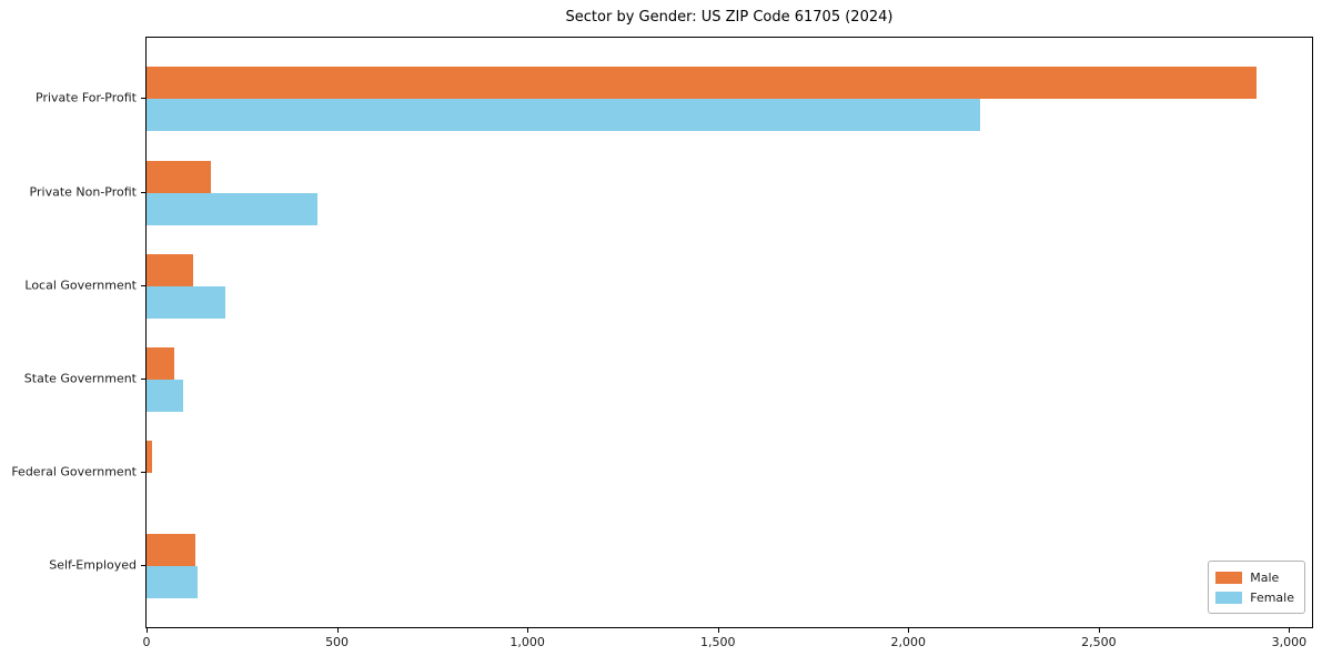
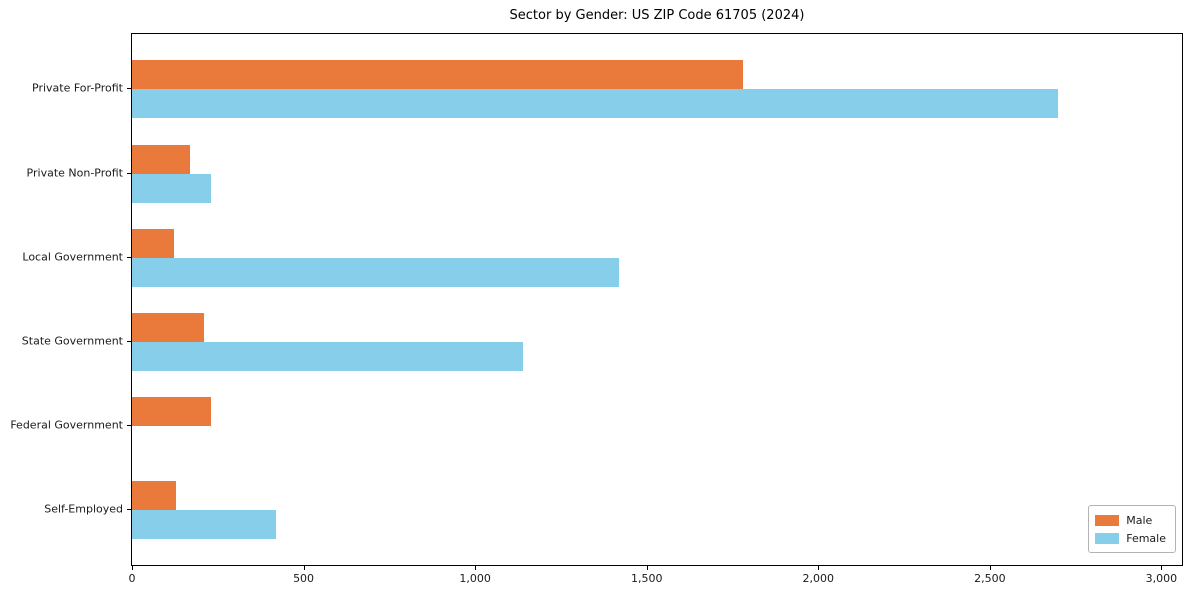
Male/Private For-Profit: 2920 -> 1780
Female/Private For-Profit: 2190 -> 2700
Female/Private Non-Profit: 450 -> 230
Female/Local Government: 210 -> 1420
Male/State Government: 70 -> 210
Female/State Government: 100 -> 1140
Male/Federal Government: 20 -> 230
Female/Self-Employed: 130 -> 420
